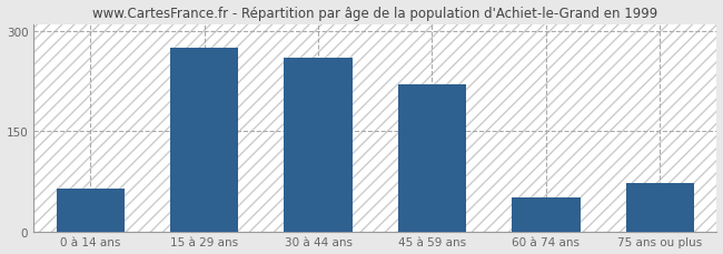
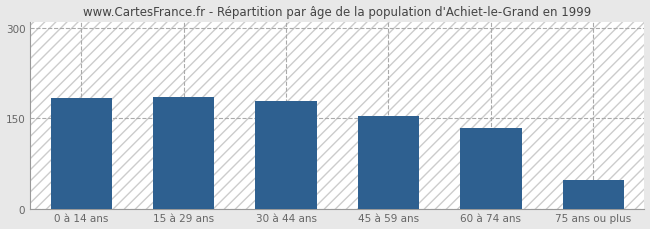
0 à 14 ans: 64 -> 183
15 à 29 ans: 274 -> 185
30 à 44 ans: 260 -> 178
45 à 59 ans: 220 -> 153
60 à 74 ans: 50 -> 133
75 ans ou plus: 72 -> 48
